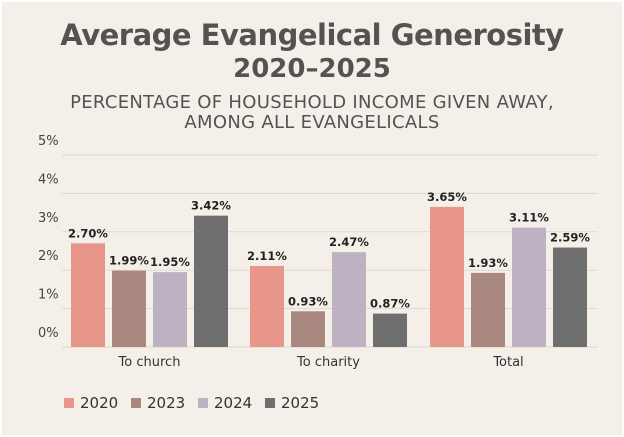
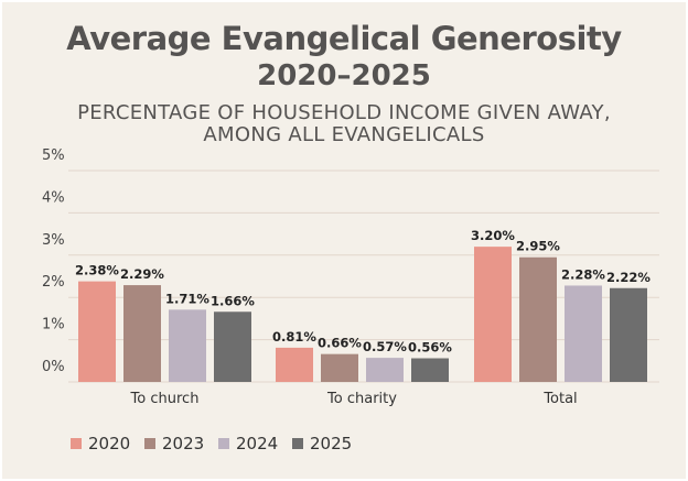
2020/To church: 2.70% -> 2.38%
2023/To church: 1.99% -> 2.29%
2024/To church: 1.95% -> 1.71%
2025/To church: 3.42% -> 1.66%
2020/To charity: 2.11% -> 0.81%
2023/To charity: 0.93% -> 0.66%
2024/To charity: 2.47% -> 0.57%
2025/To charity: 0.87% -> 0.56%
2020/Total: 3.65% -> 3.20%
2023/Total: 1.93% -> 2.95%
2024/Total: 3.11% -> 2.28%
2025/Total: 2.59% -> 2.22%
